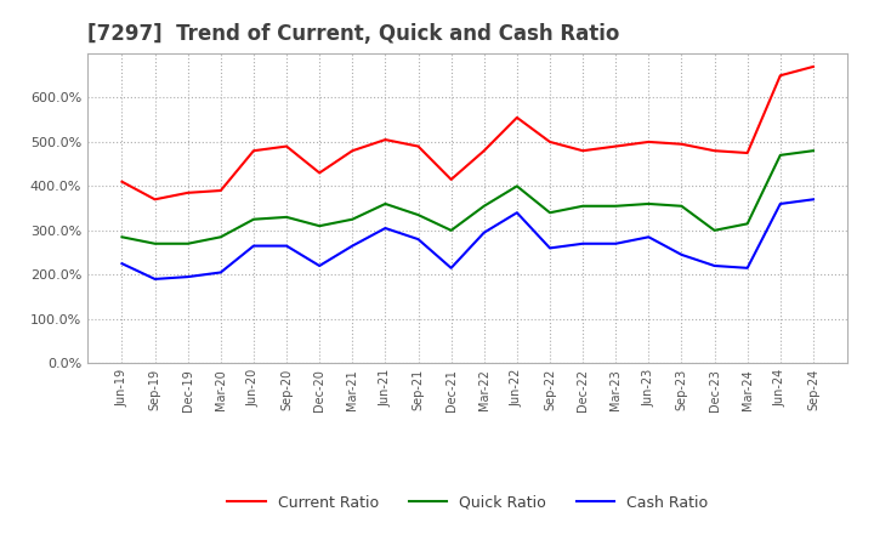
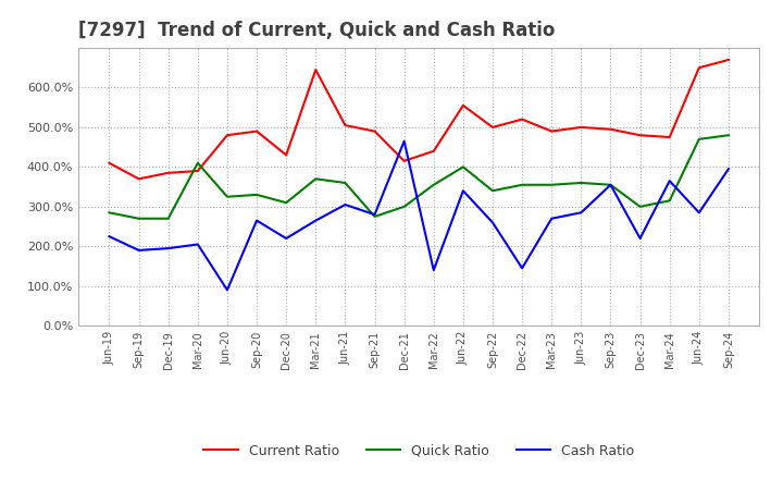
Quick Ratio/Mar-20: 285% -> 410%
Cash Ratio/Jun-20: 265% -> 90%
Current Ratio/Mar-21: 480% -> 645%
Quick Ratio/Mar-21: 325% -> 370%
Quick Ratio/Sep-21: 335% -> 275%
Cash Ratio/Dec-21: 215% -> 465%
Current Ratio/Mar-22: 480% -> 440%
Cash Ratio/Mar-22: 295% -> 140%
Current Ratio/Dec-22: 480% -> 520%
Cash Ratio/Dec-22: 270% -> 145%
Cash Ratio/Sep-23: 245% -> 355%
Cash Ratio/Mar-24: 215% -> 365%
Cash Ratio/Jun-24: 360% -> 285%
Cash Ratio/Sep-24: 370% -> 395%
